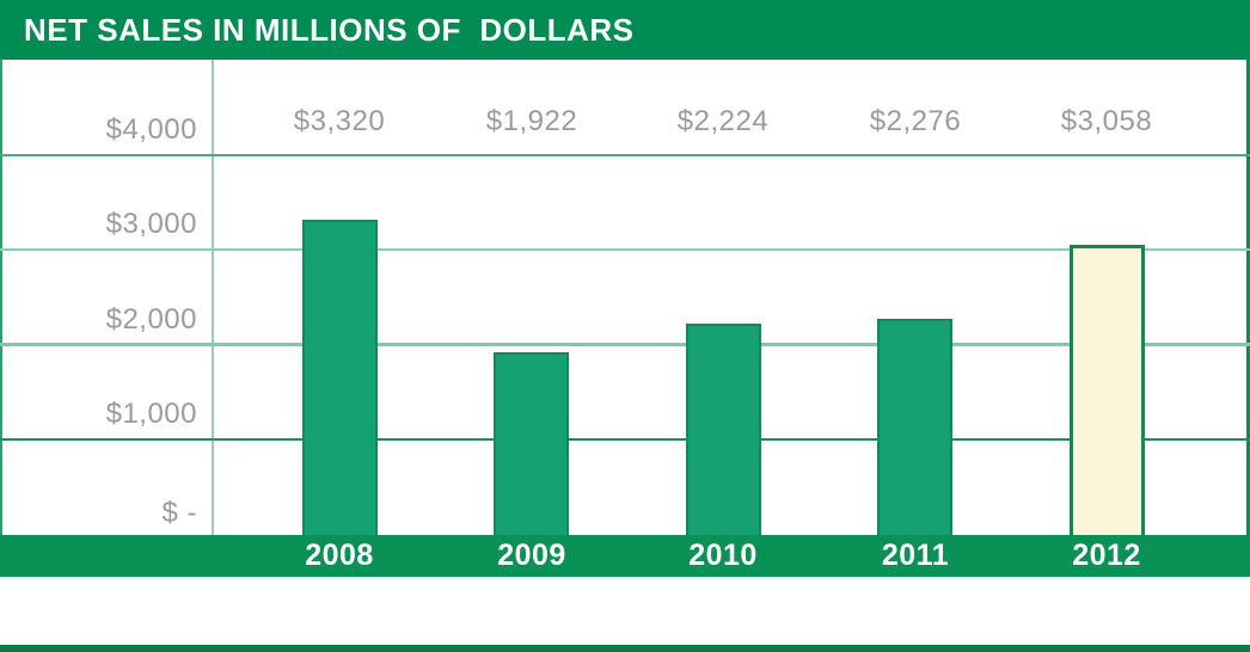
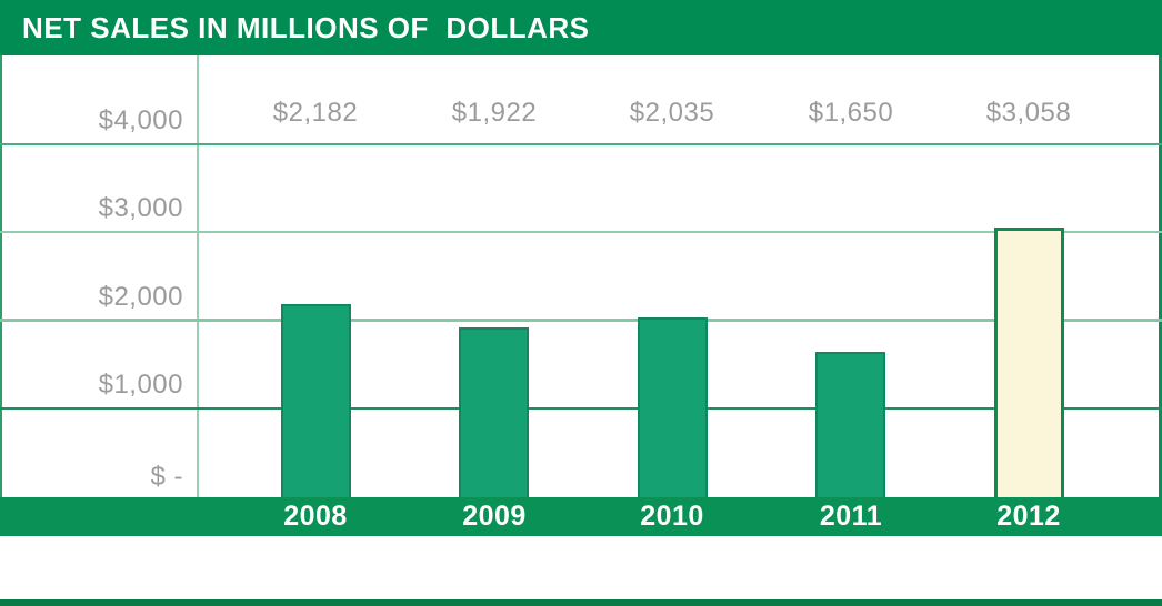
2008: $3,320 -> $2,182
2010: $2,224 -> $2,035
2011: $2,276 -> $1,650
